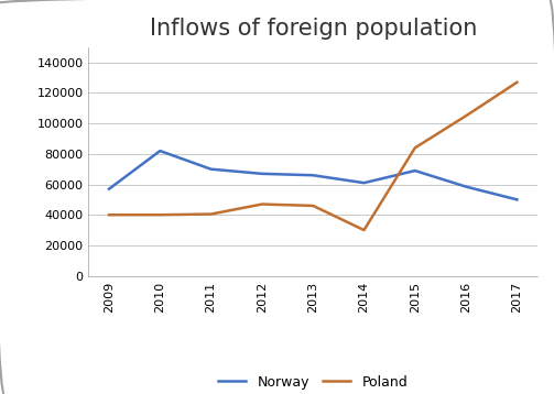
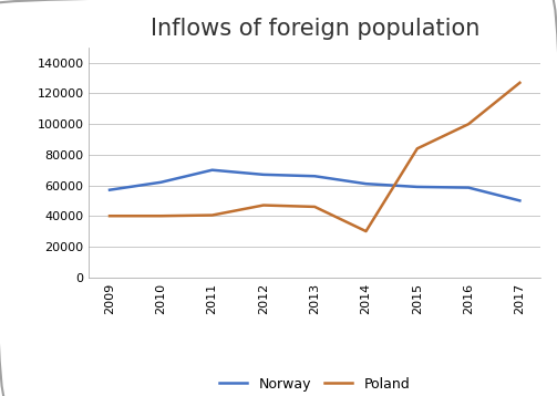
Norway/2010: 82000 -> 62000
Norway/2015: 69000 -> 59000
Poland/2016: 105000 -> 100000
